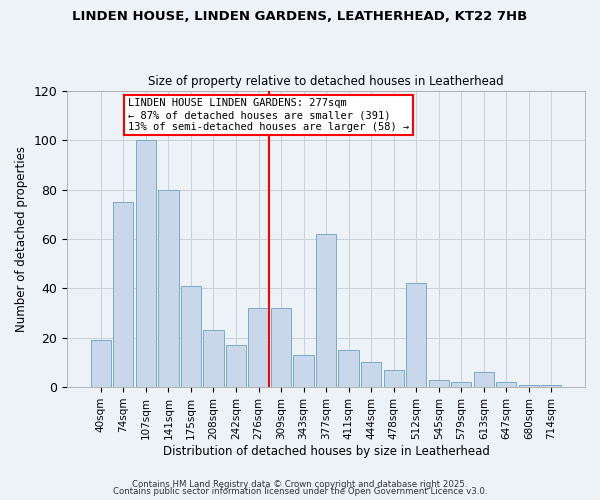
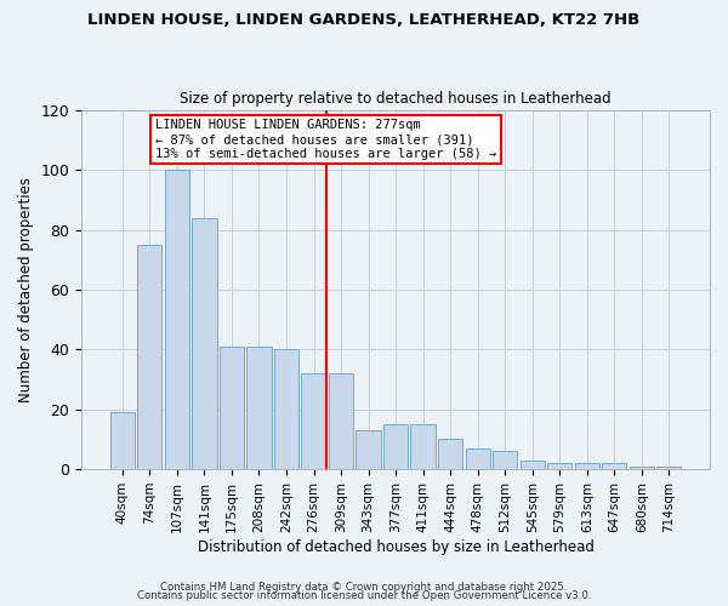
141sqm: 80 -> 84
208sqm: 23 -> 41
242sqm: 17 -> 40
377sqm: 62 -> 15
512sqm: 42 -> 6
613sqm: 6 -> 2
